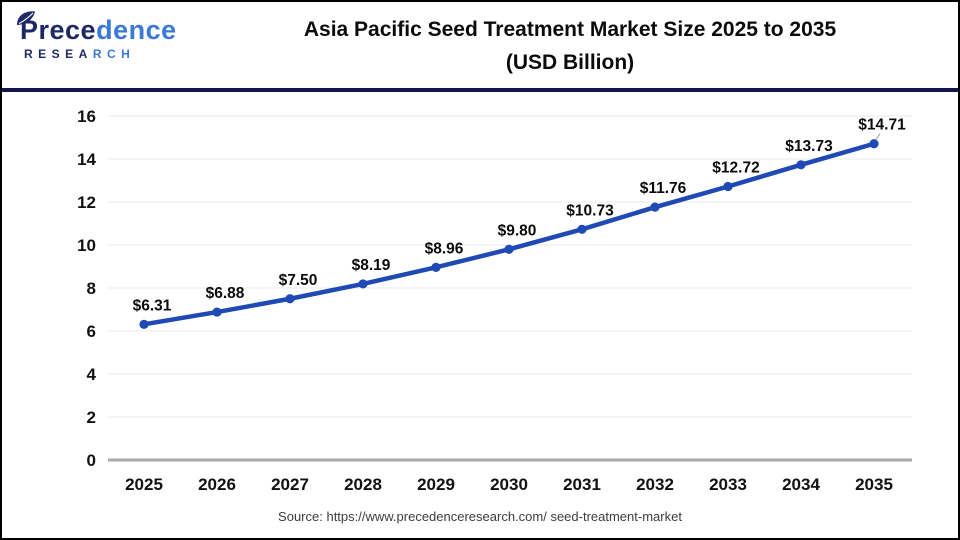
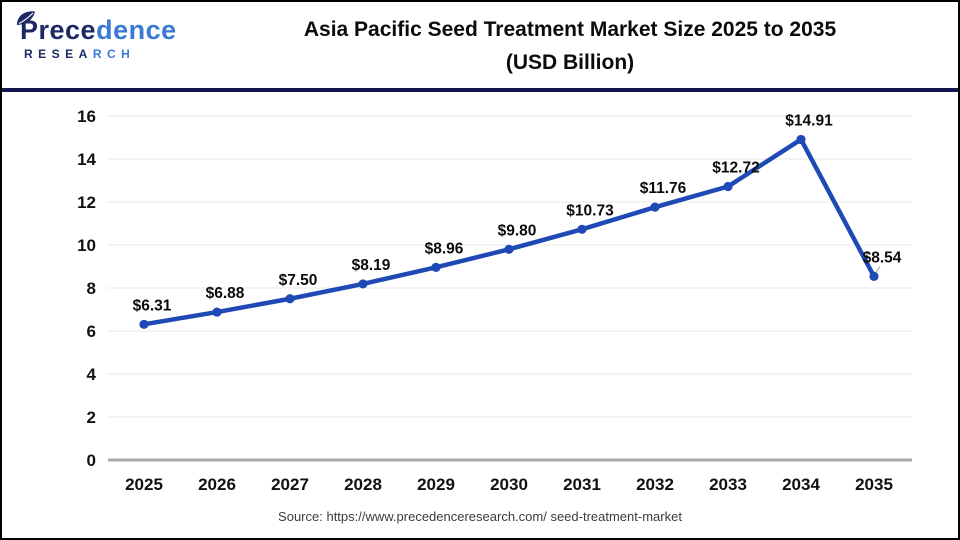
2034: $13.73 -> $14.91
2035: $14.71 -> $8.54
